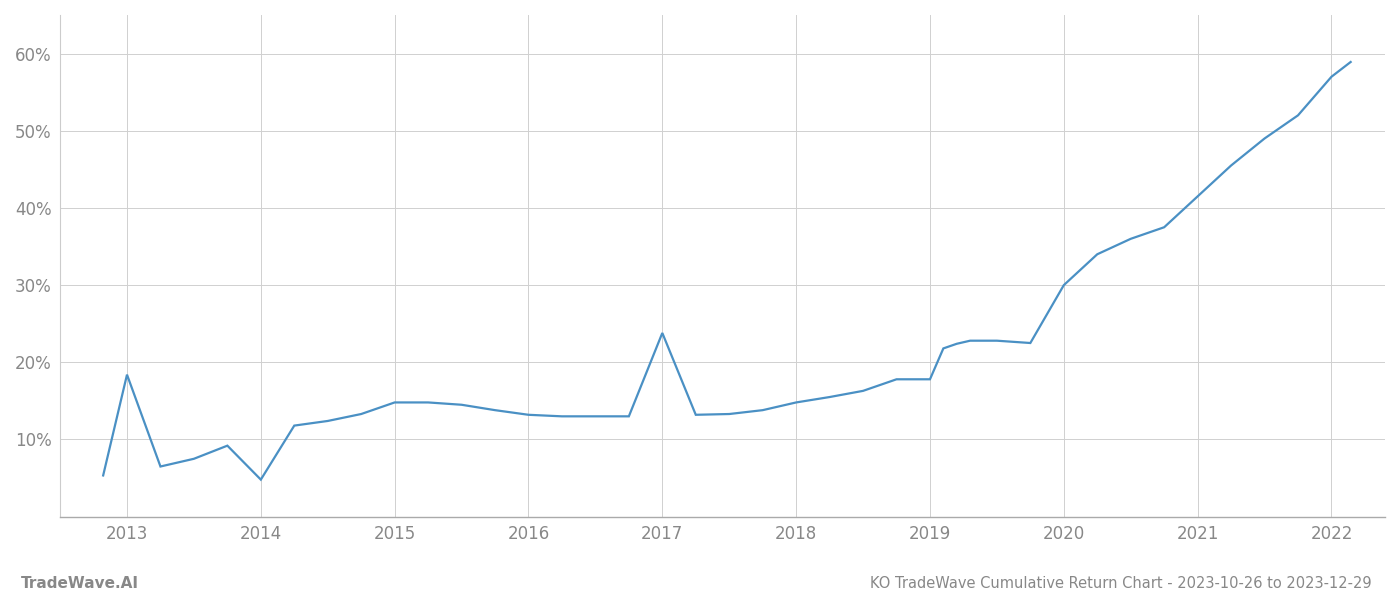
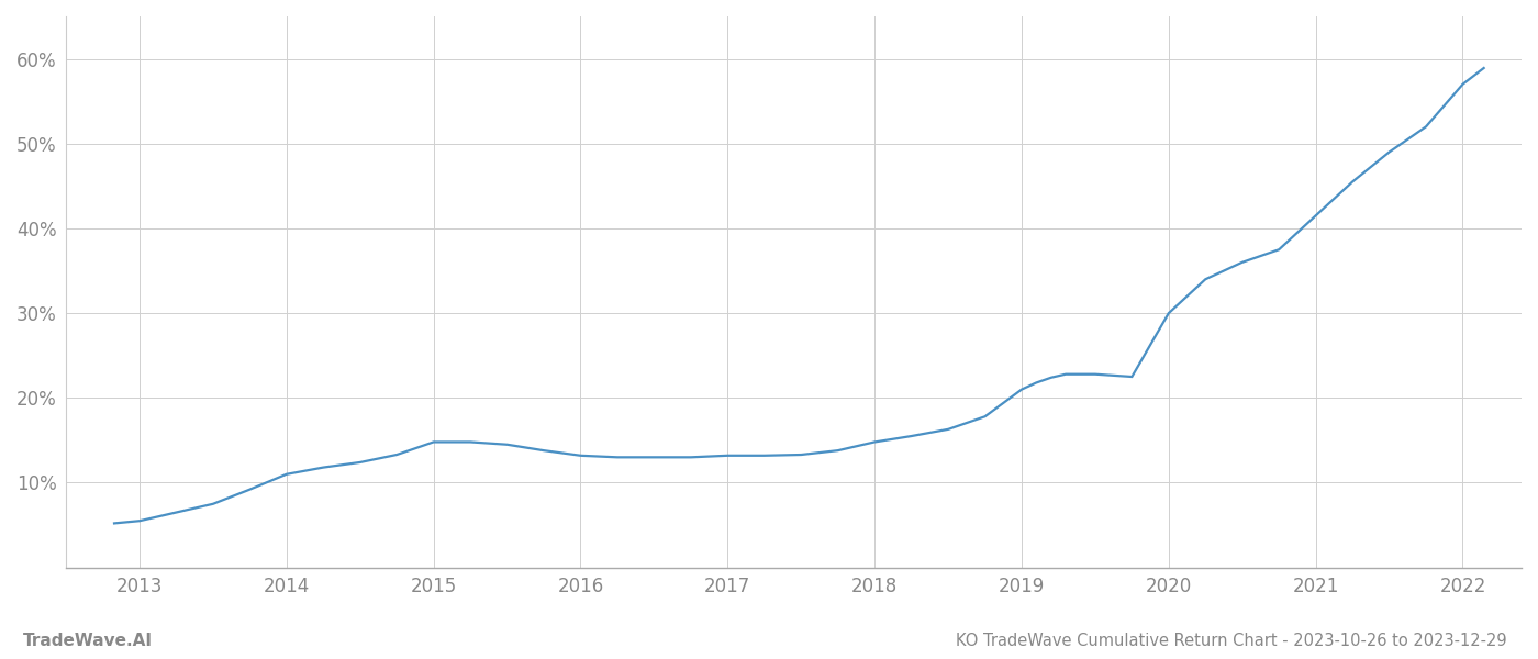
2013: 18.4% -> 5.5%
2014: 4.8% -> 11.0%
2017: 23.8% -> 13.2%
2019: 17.8% -> 21.0%
